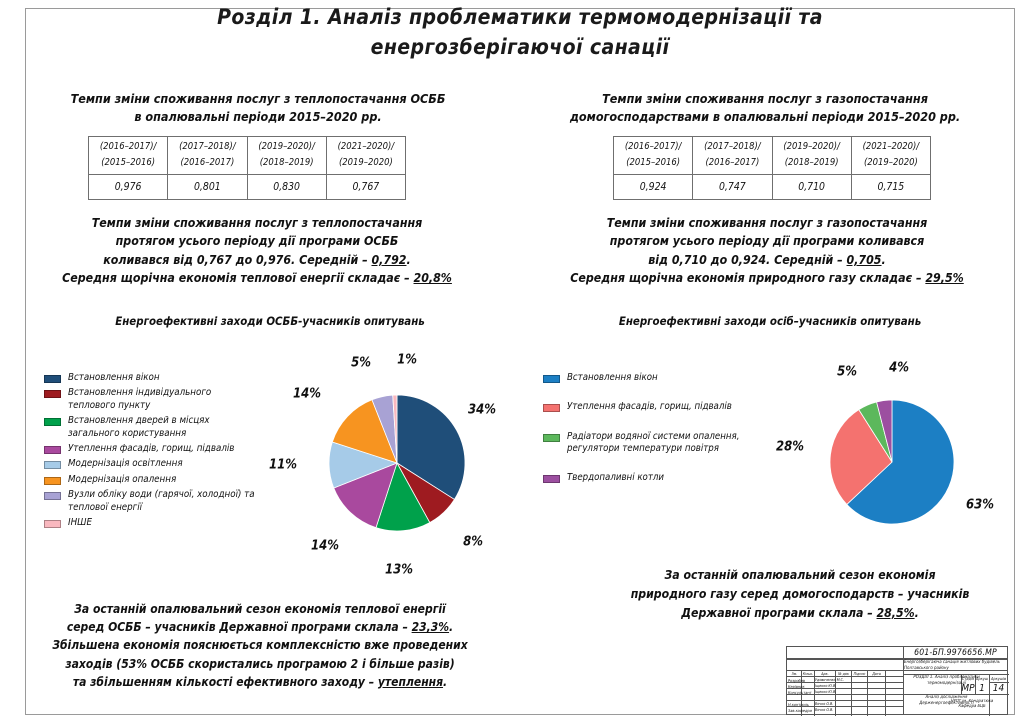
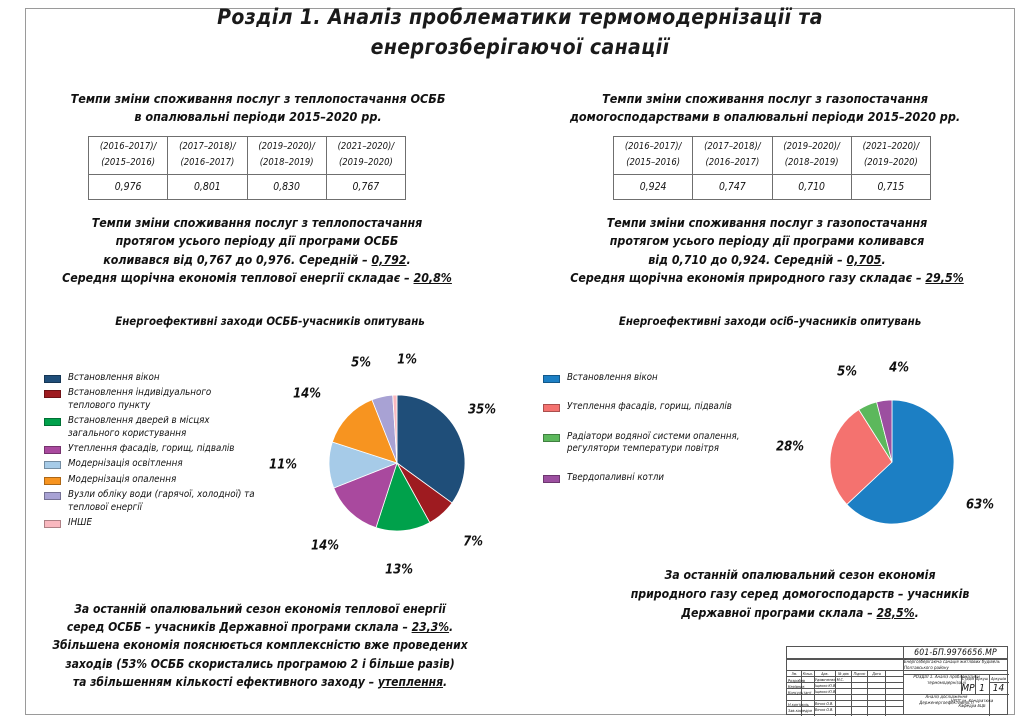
Енергоефективні заходи ОСББ-учасників опитувань/Встановлення вікон: 34% -> 35%
Енергоефективні заходи ОСББ-учасників опитувань/Встановлення індивідуального теплового пункту: 8% -> 7%
